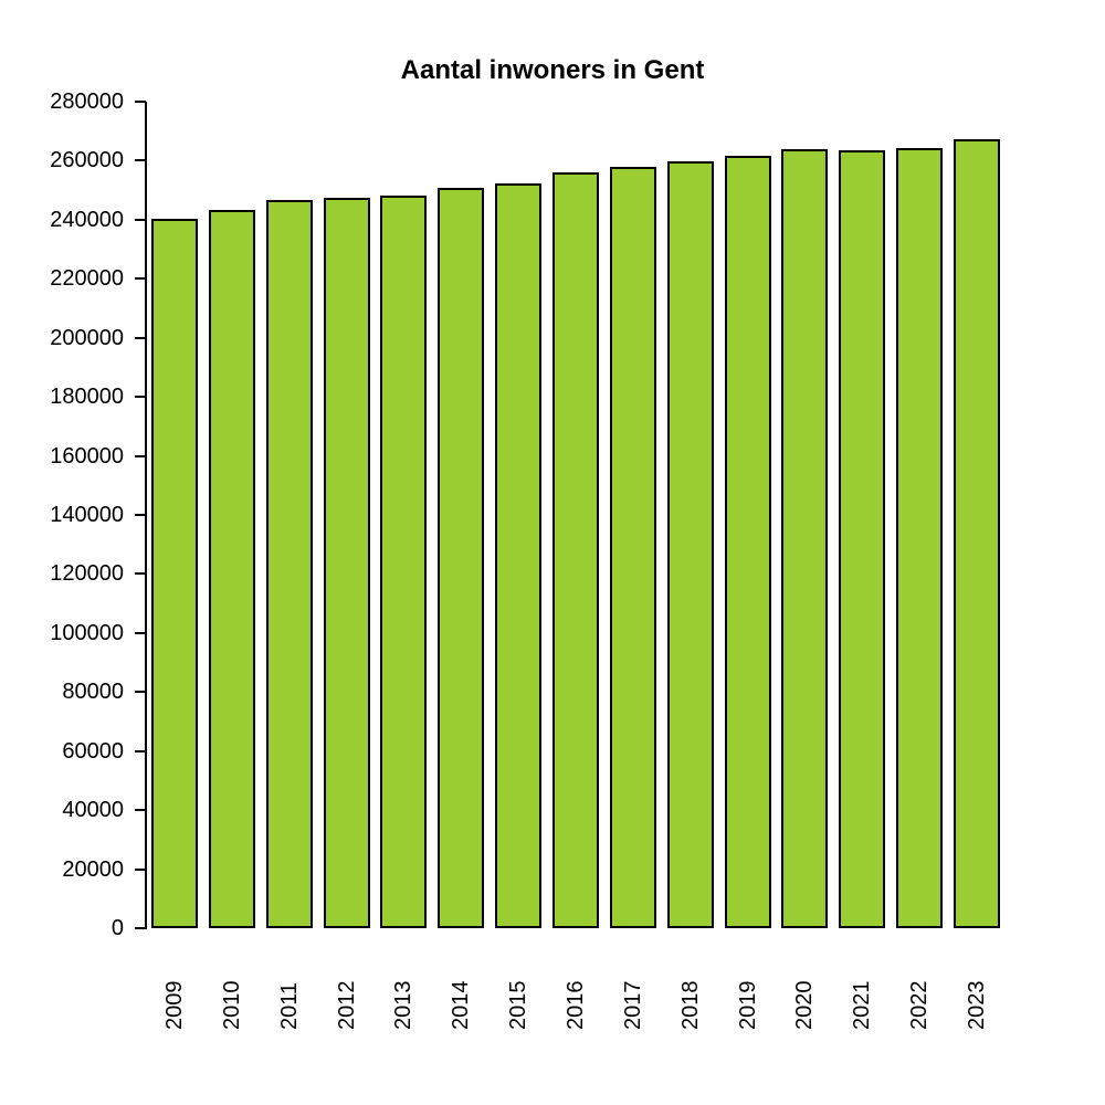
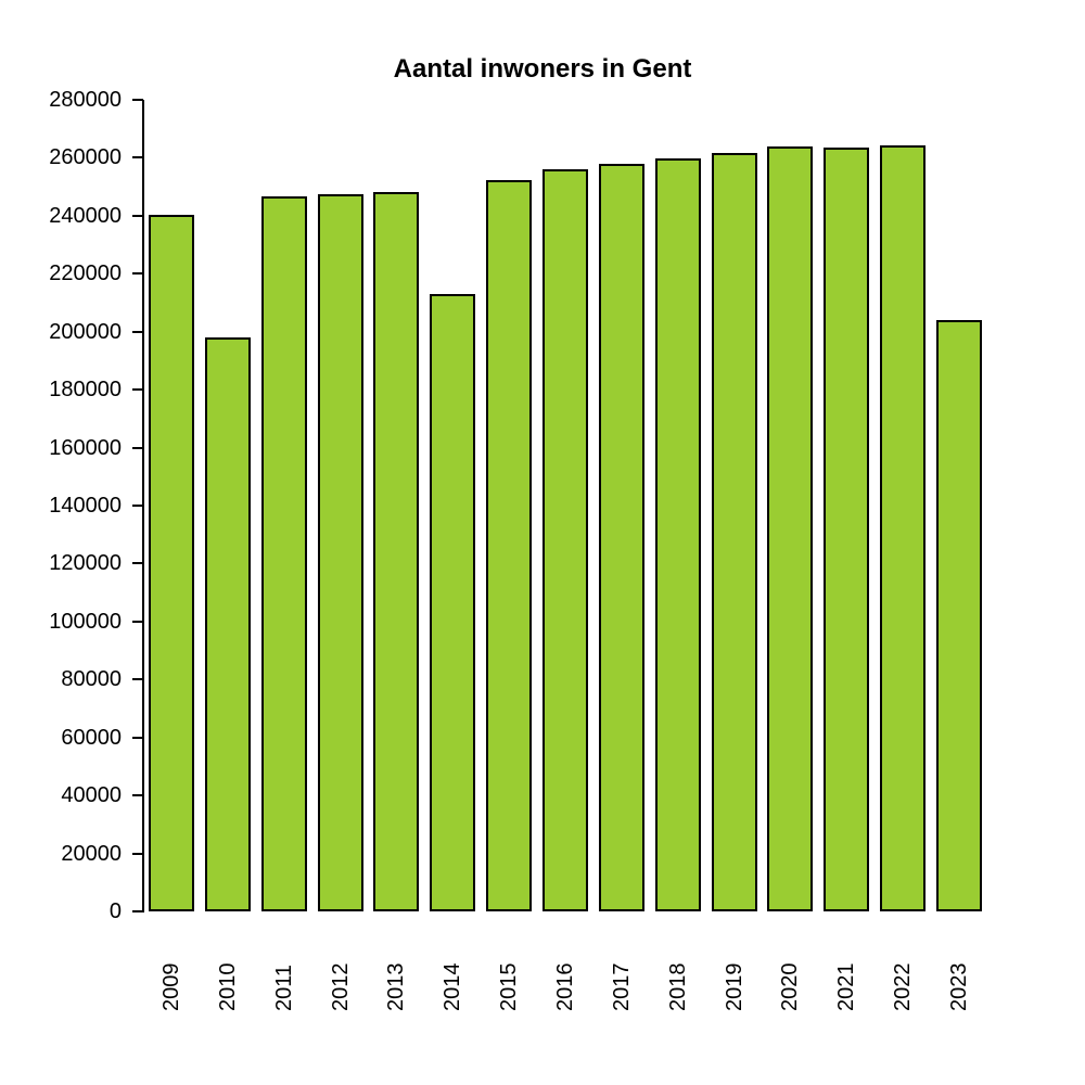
2010: 243000 -> 198000
2014: 251000 -> 213000
2023: 267000 -> 204000
